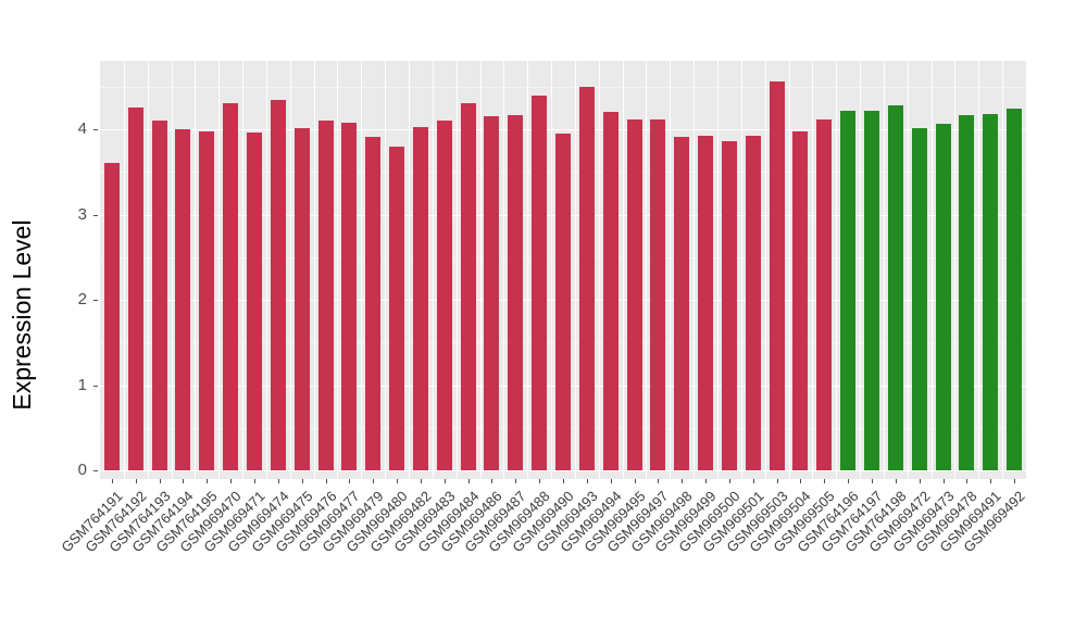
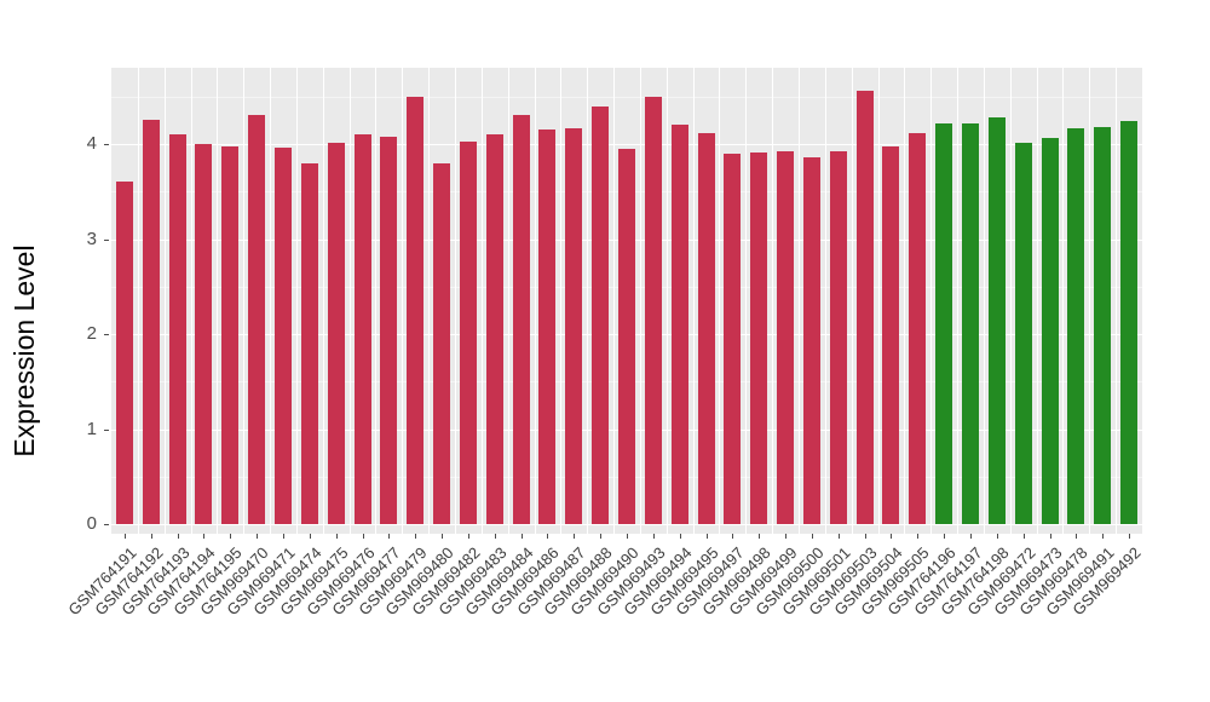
GSM969474: 4.3 -> 3.8
GSM969479: 3.9 -> 4.5
GSM969497: 4.1 -> 3.9
